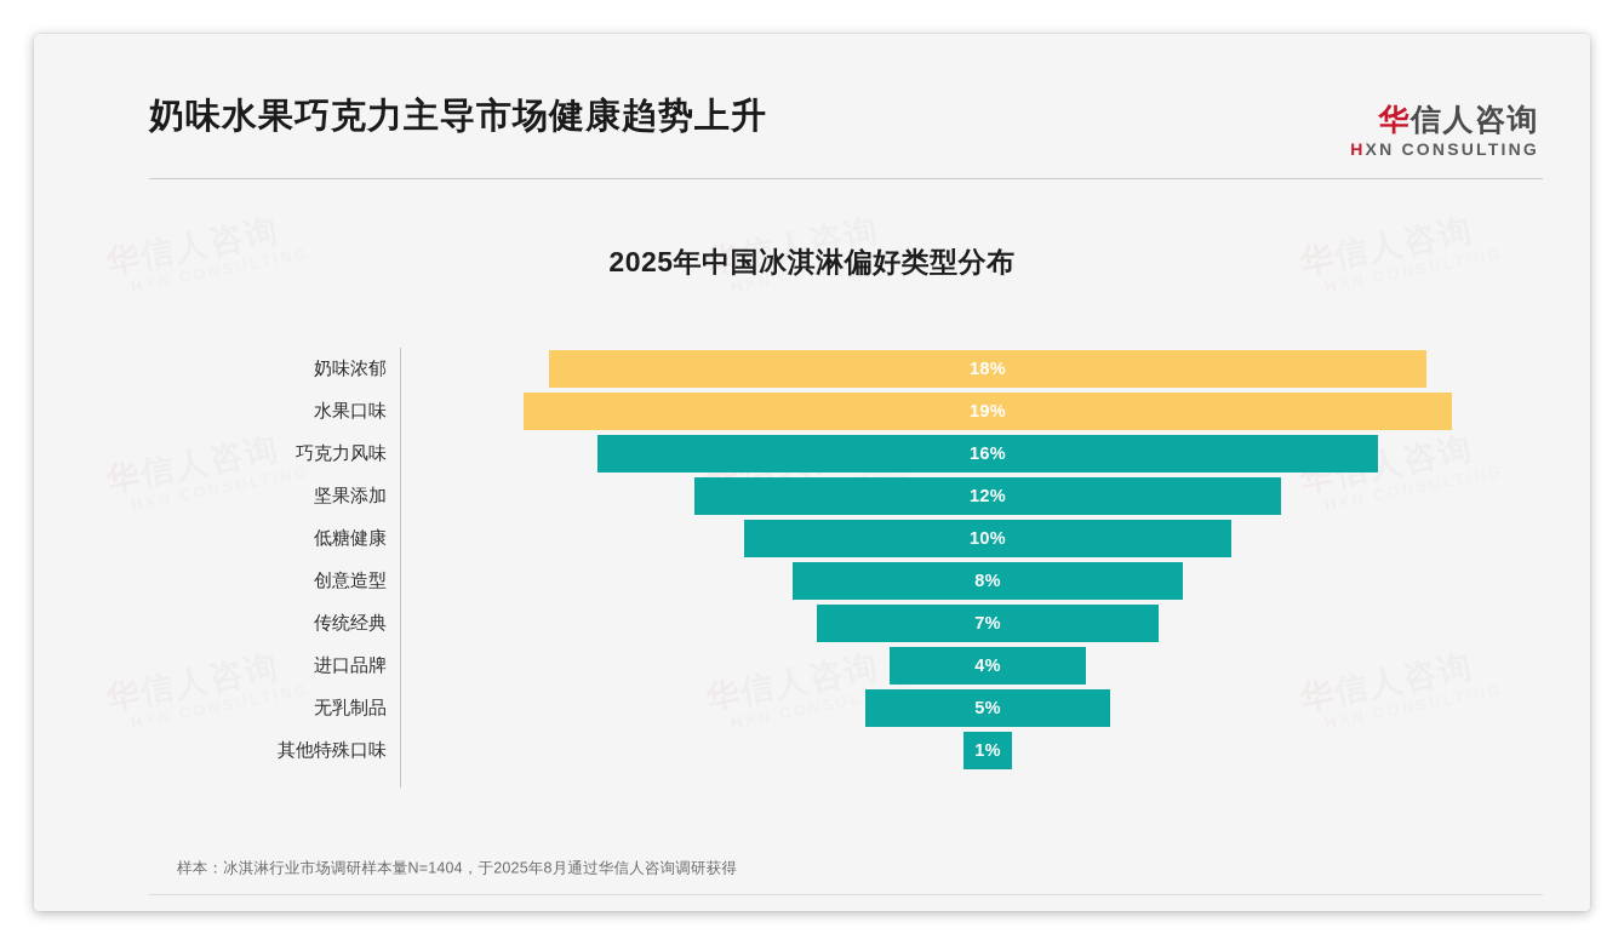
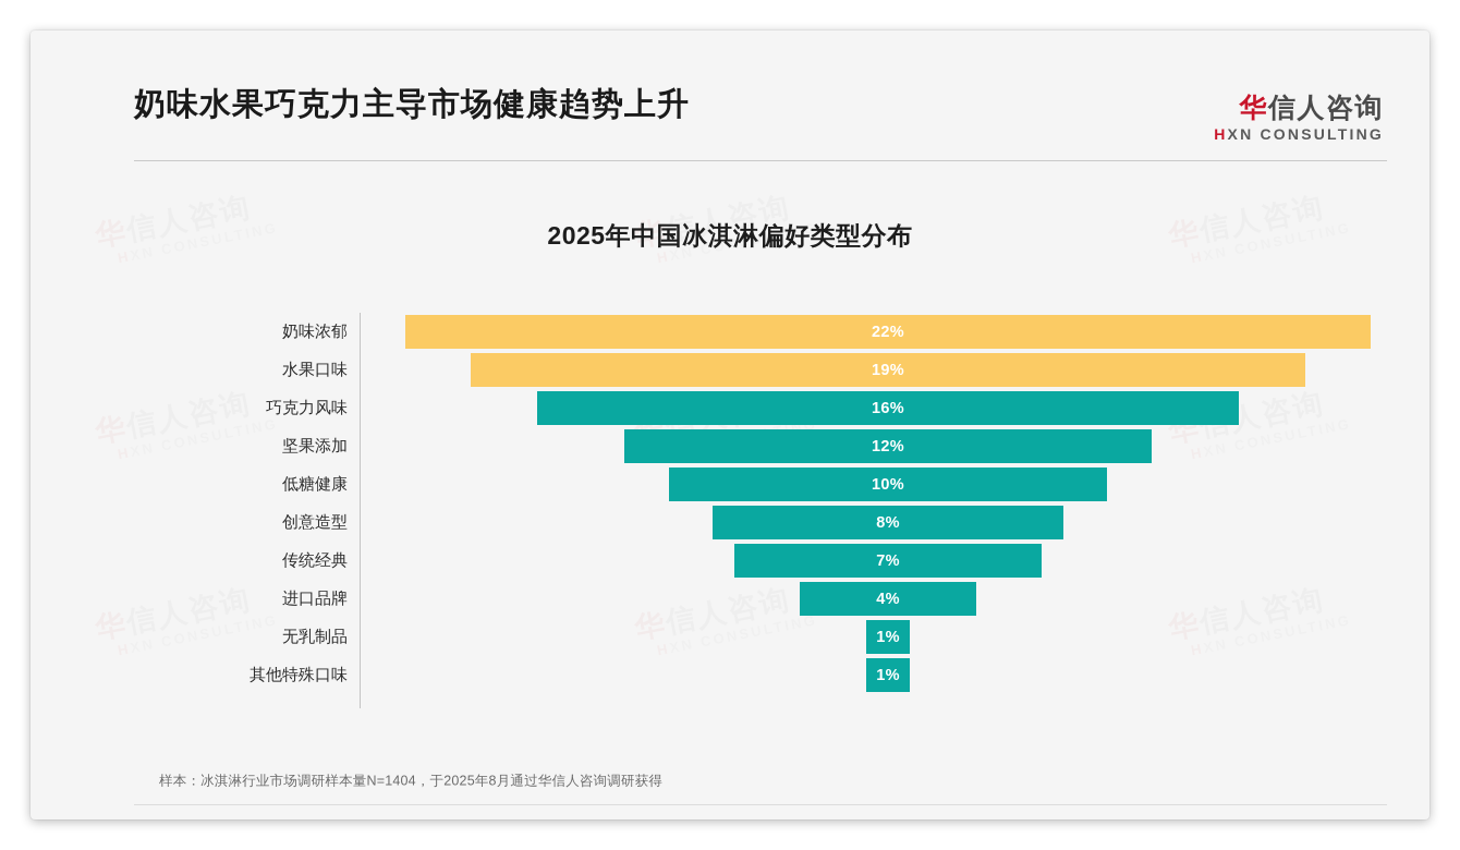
奶味浓郁: 18% -> 22%
无乳制品: 5% -> 1%
